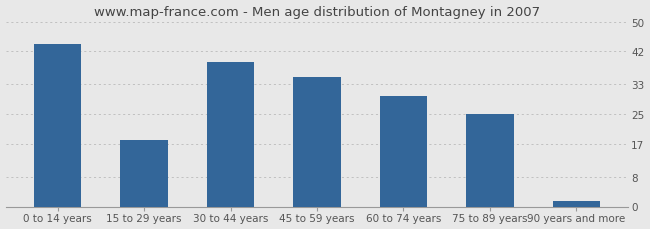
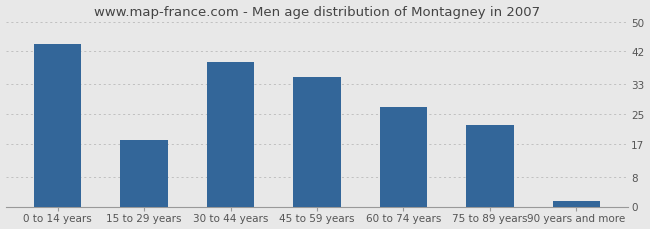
60 to 74 years: 30.0 -> 27.0
75 to 89 years: 25.0 -> 22.0
